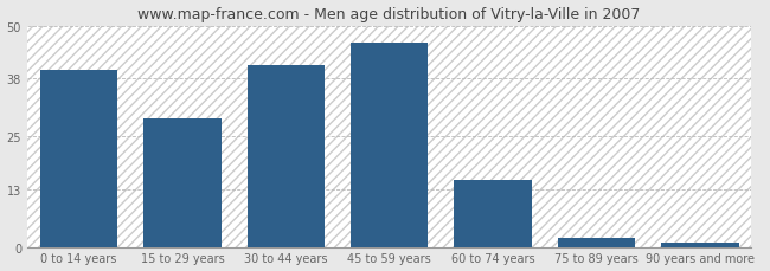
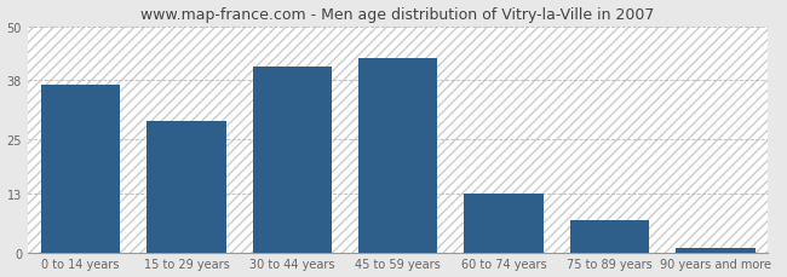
0 to 14 years: 40 -> 37
45 to 59 years: 46 -> 43
60 to 74 years: 15 -> 13
75 to 89 years: 2 -> 7
